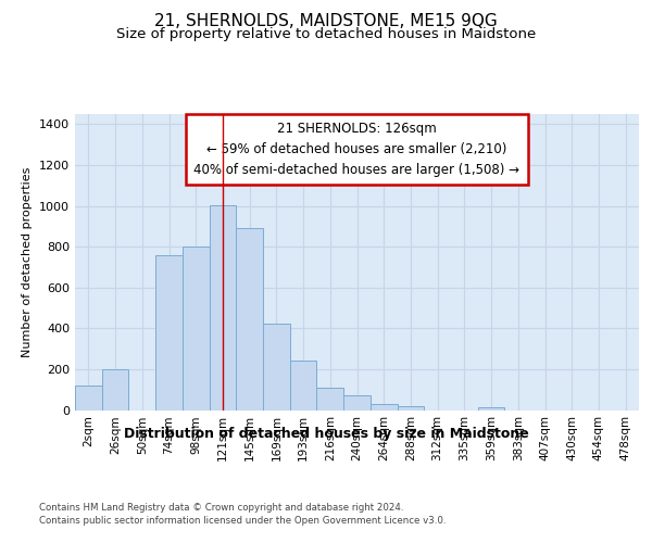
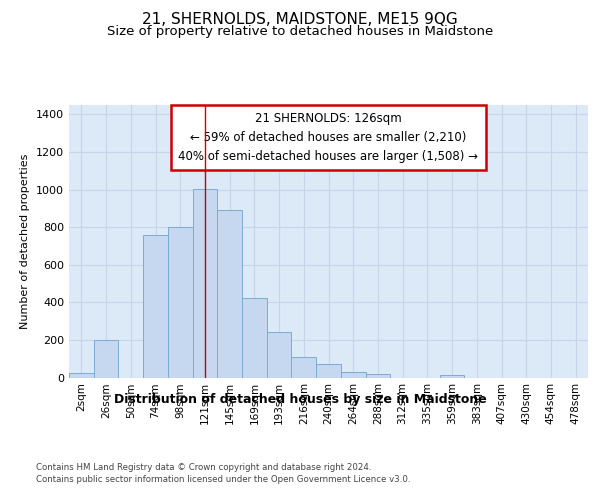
2sqm: 120 -> 20
